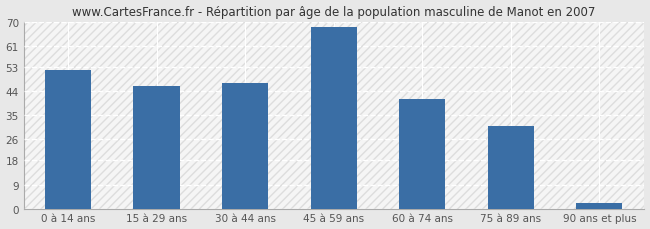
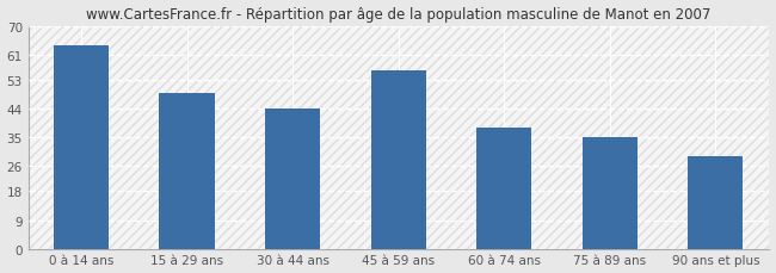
0 à 14 ans: 52 -> 64
15 à 29 ans: 46 -> 49
30 à 44 ans: 47 -> 44
45 à 59 ans: 68 -> 56
60 à 74 ans: 41 -> 38
75 à 89 ans: 31 -> 35
90 ans et plus: 2 -> 29
